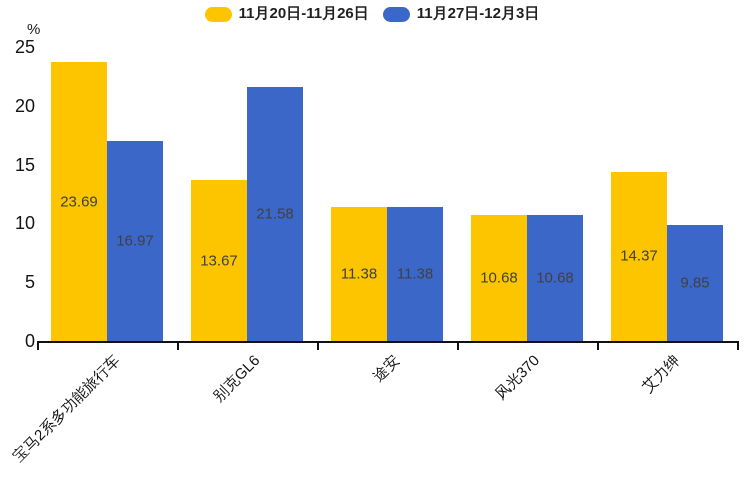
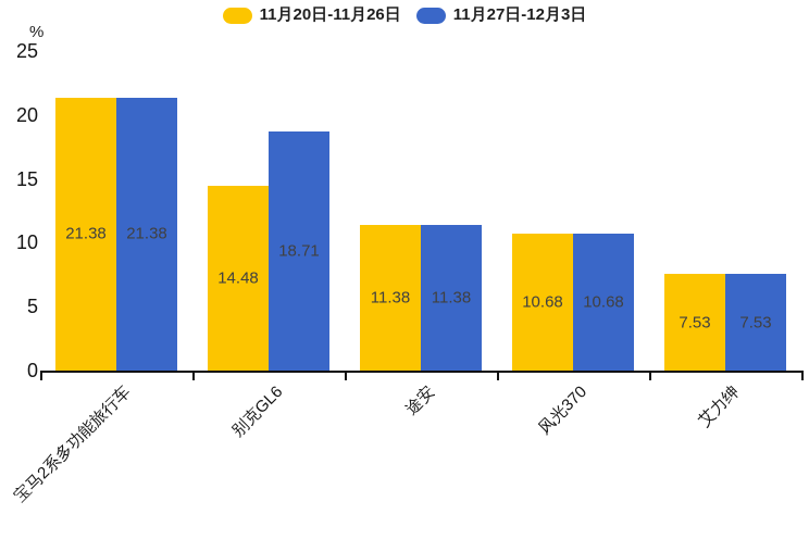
11月20日-11月26日/宝马2系多功能旅行车: 23.69 -> 21.38
11月27日-12月3日/宝马2系多功能旅行车: 16.97 -> 21.38
11月20日-11月26日/别克GL6: 13.67 -> 14.48
11月27日-12月3日/别克GL6: 21.58 -> 18.71
11月20日-11月26日/艾力绅: 14.37 -> 7.53
11月27日-12月3日/艾力绅: 9.85 -> 7.53
